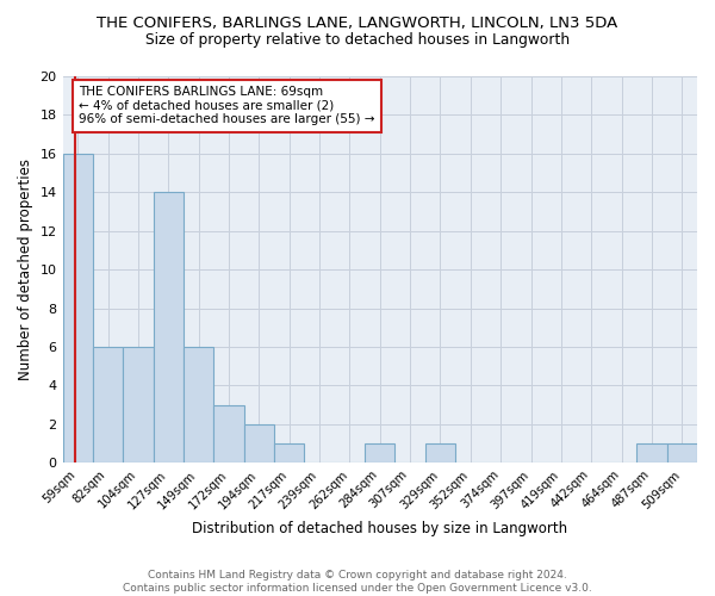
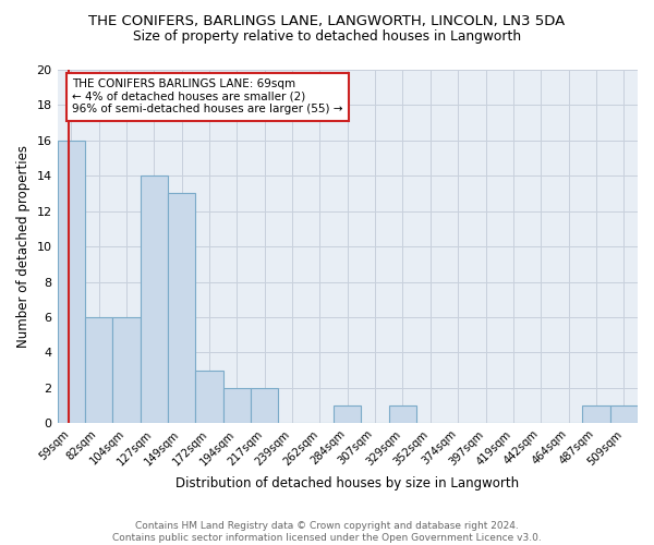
149sqm: 6 -> 13
217sqm: 1 -> 2
